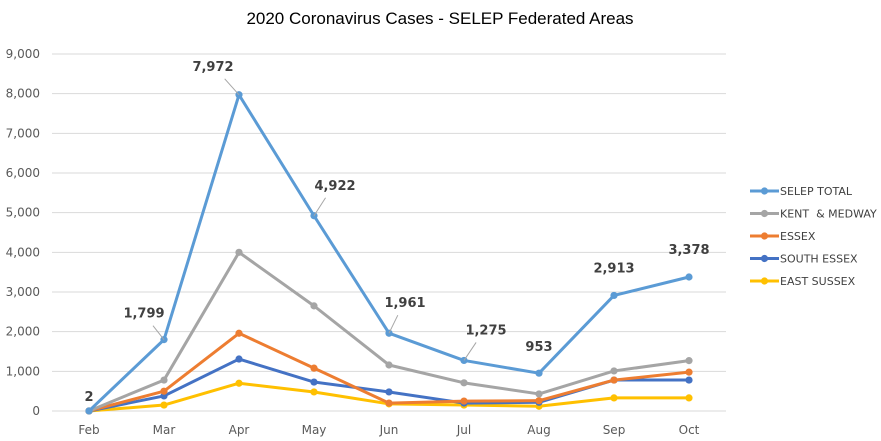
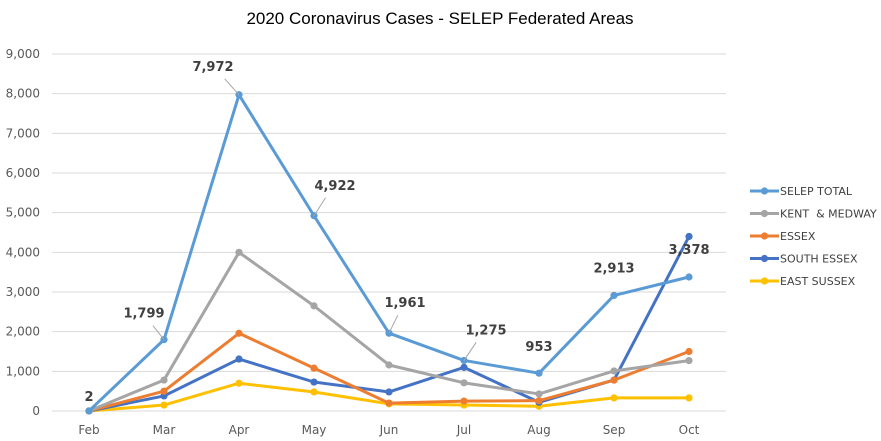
SOUTH ESSEX/Jul: 200 -> 1100
ESSEX/Oct: 1000 -> 1500
SOUTH ESSEX/Oct: 800 -> 4400
